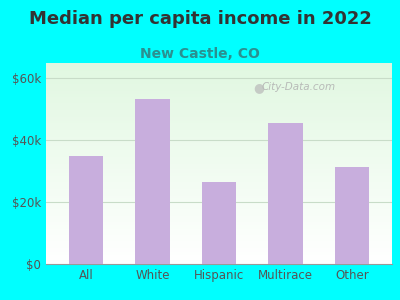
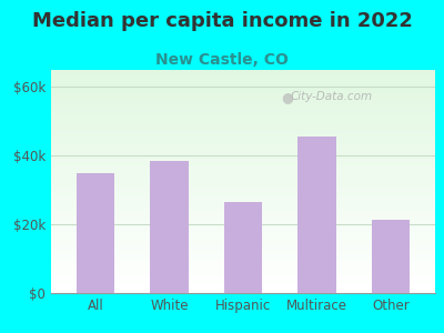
White: $53.5k -> $38.5k
Other: $31.5k -> $21.5k
